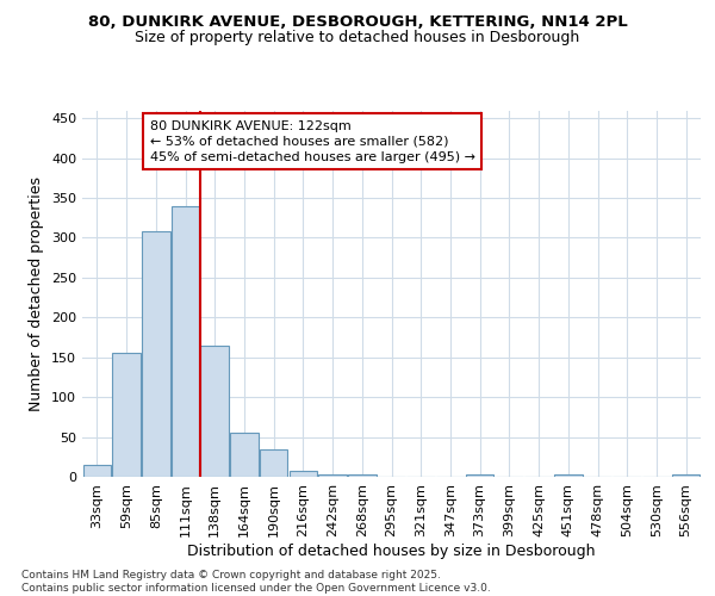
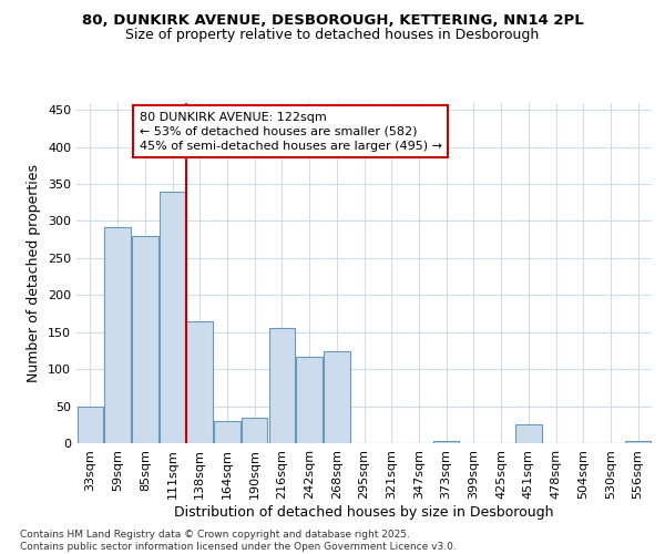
33sqm: 15 -> 50
59sqm: 155 -> 292
85sqm: 308 -> 280
164sqm: 55 -> 30
216sqm: 8 -> 156
242sqm: 3 -> 116
268sqm: 3 -> 124
451sqm: 3 -> 26
